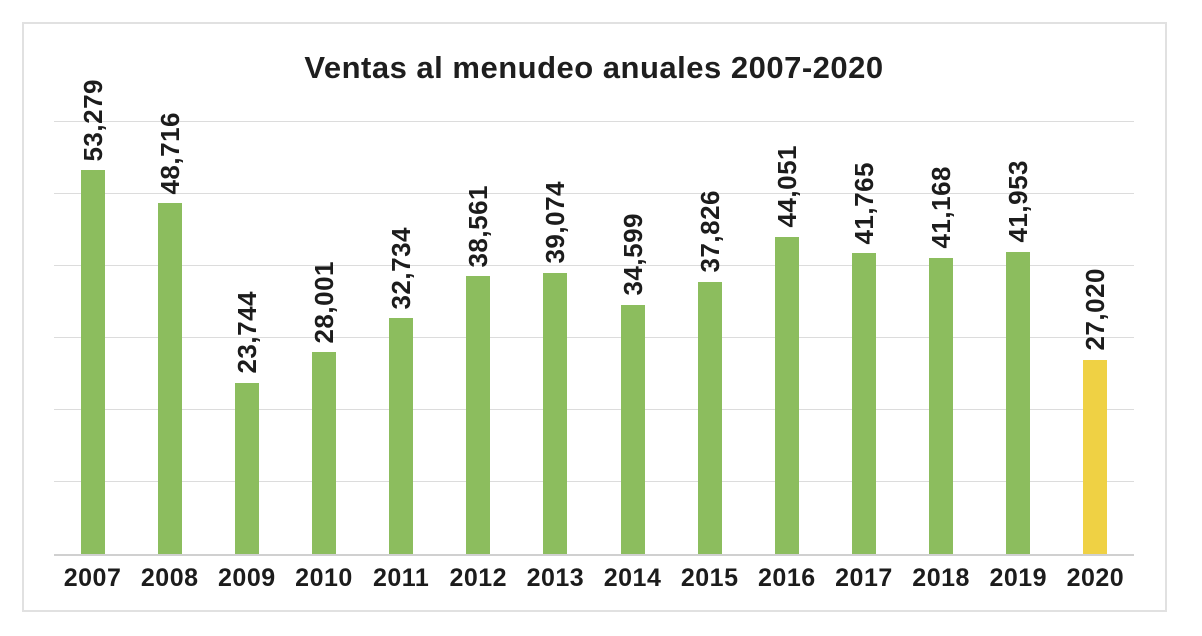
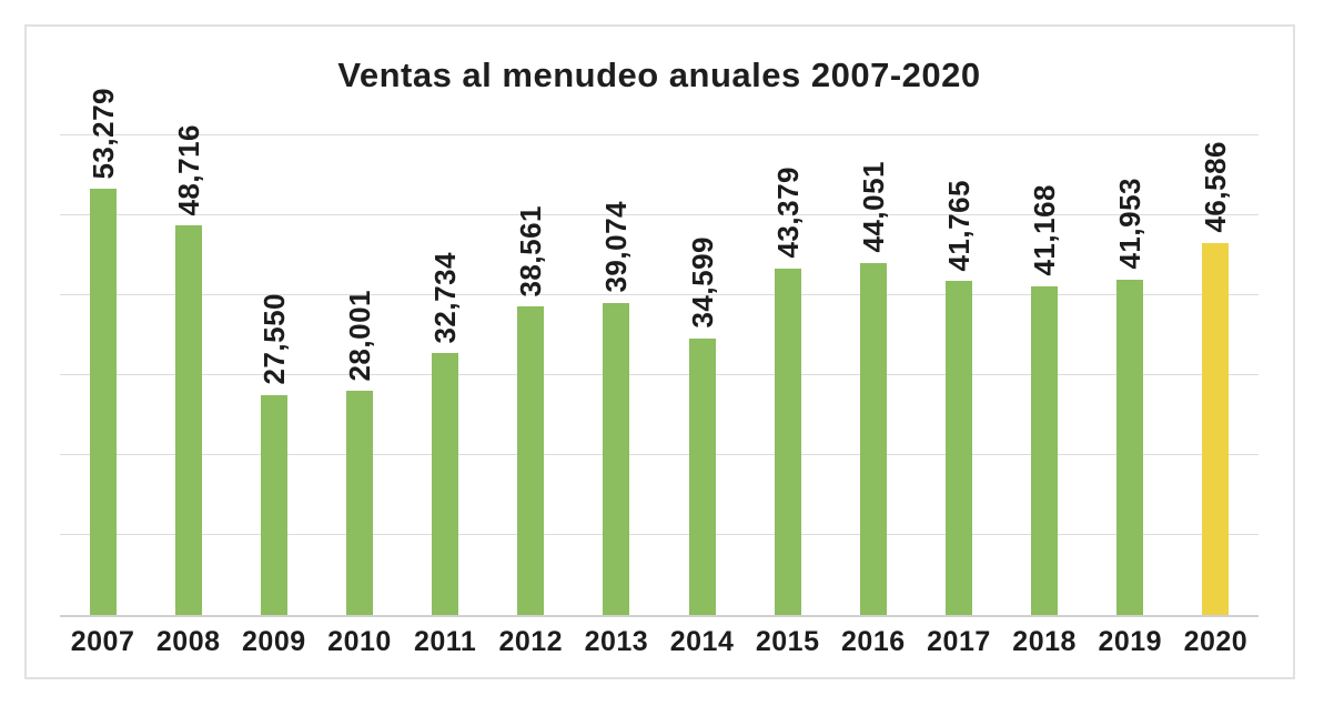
2009: 23,744 -> 27,550
2015: 37,826 -> 43,379
2020: 27,020 -> 46,586
